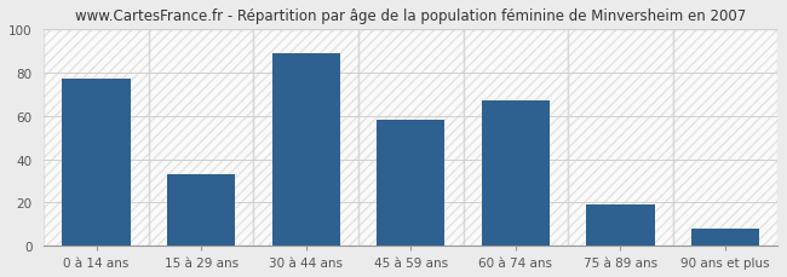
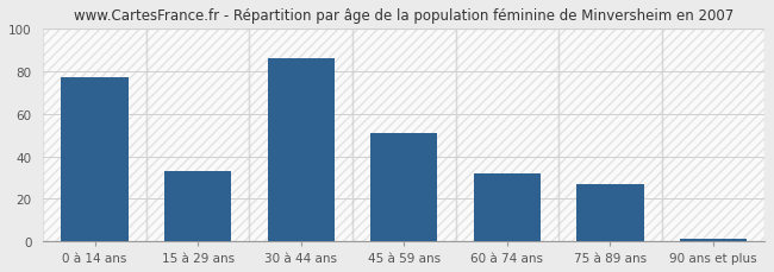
30 à 44 ans: 89 -> 86
45 à 59 ans: 58 -> 51
60 à 74 ans: 67 -> 32
75 à 89 ans: 19 -> 27
90 ans et plus: 8 -> 1
